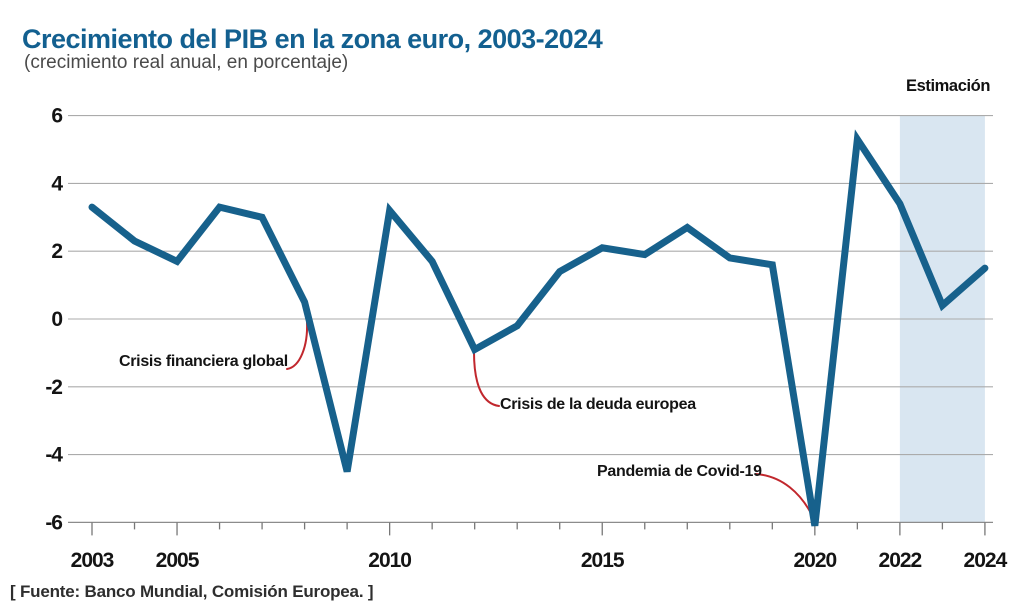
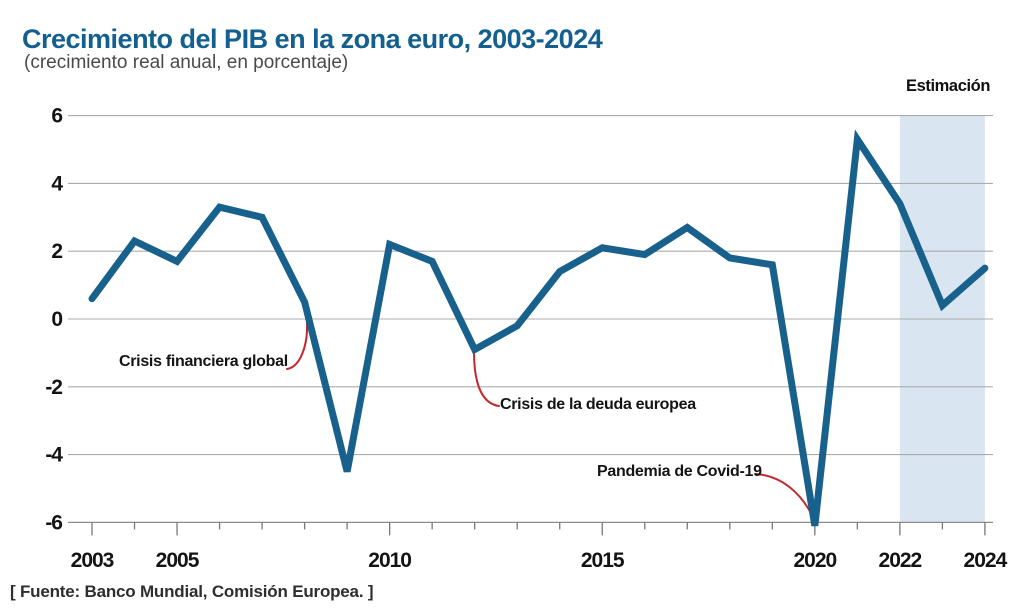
2003: 3.3 -> 0.6
2010: 3.2 -> 2.2
